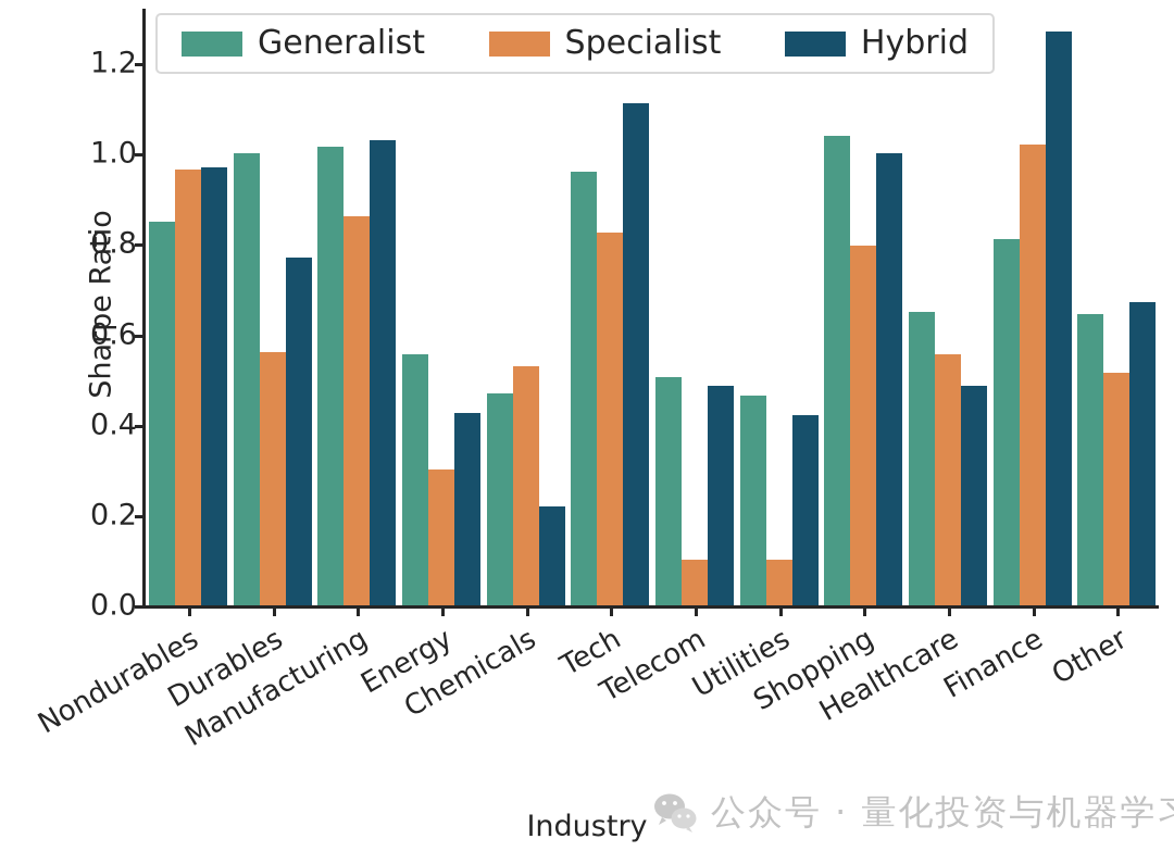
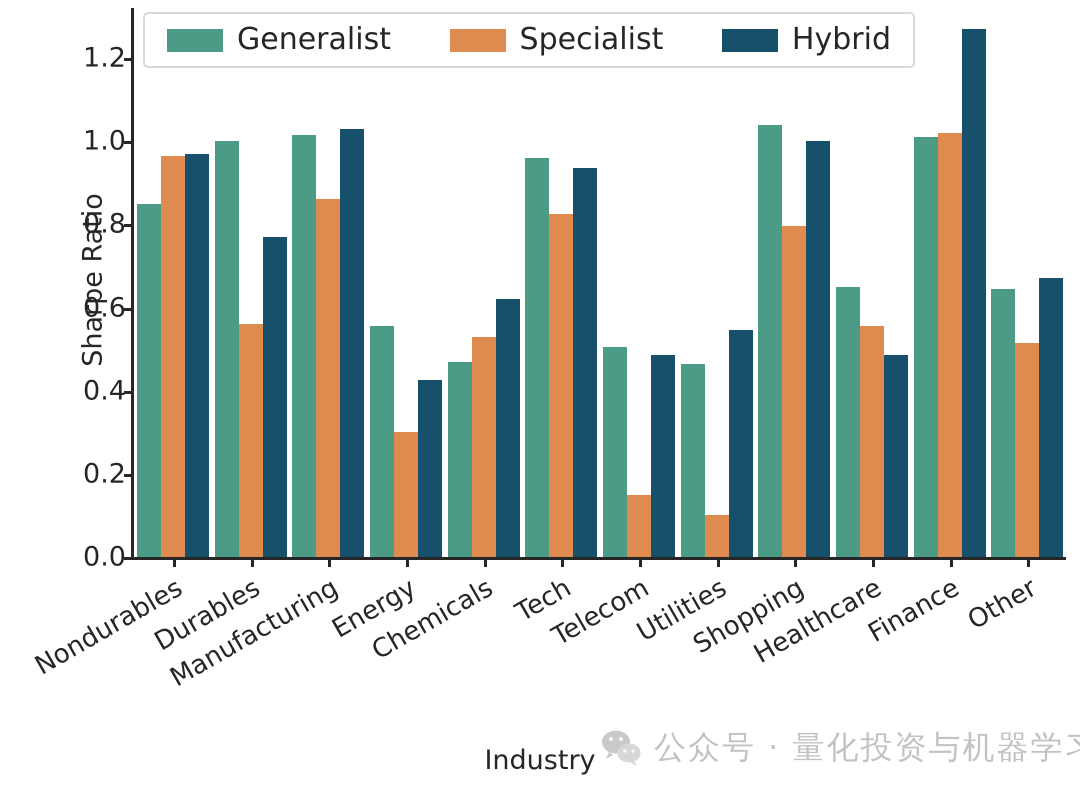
Hybrid/Chemicals: 0.22 -> 0.62
Hybrid/Tech: 1.11 -> 0.94
Specialist/Telecom: 0.10 -> 0.15
Hybrid/Utilities: 0.42 -> 0.55
Generalist/Finance: 0.81 -> 1.01
